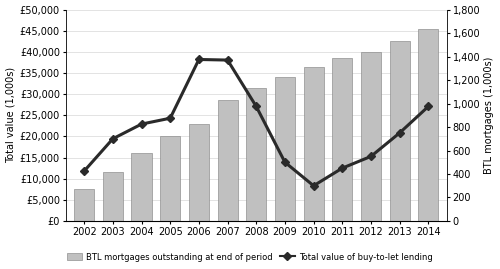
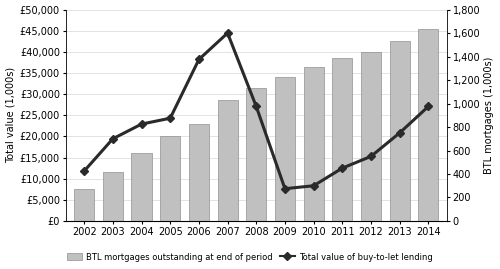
Total value of buy-to-let lending/2007: 1,370 -> 1,600
Total value of buy-to-let lending/2009: 500 -> 280
